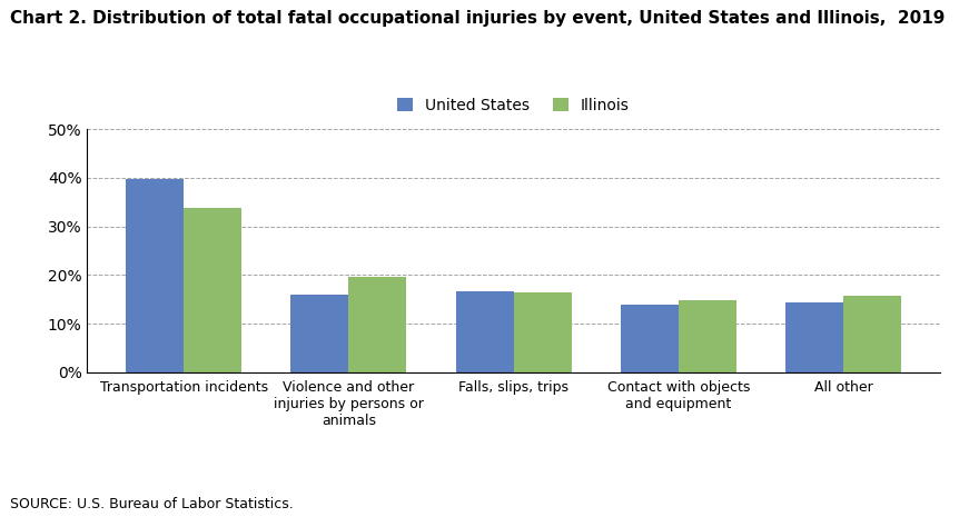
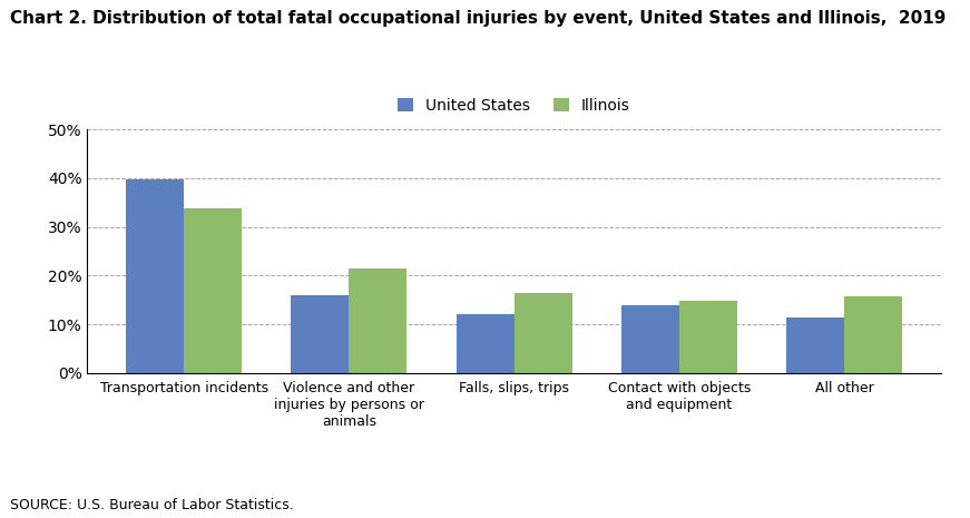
Illinois/Violence and other injuries by persons or animals: 19.7% -> 21.5%
United States/Falls, slips, trips: 16.7% -> 12.0%
United States/All other: 14.3% -> 11.5%
